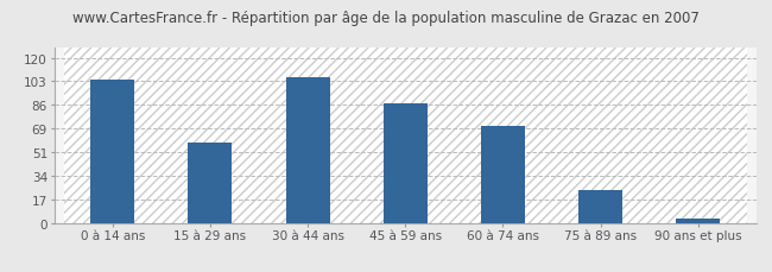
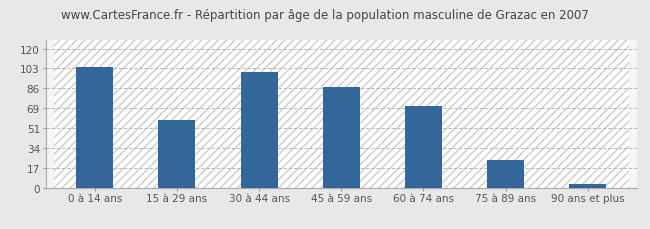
30 à 44 ans: 106 -> 100
